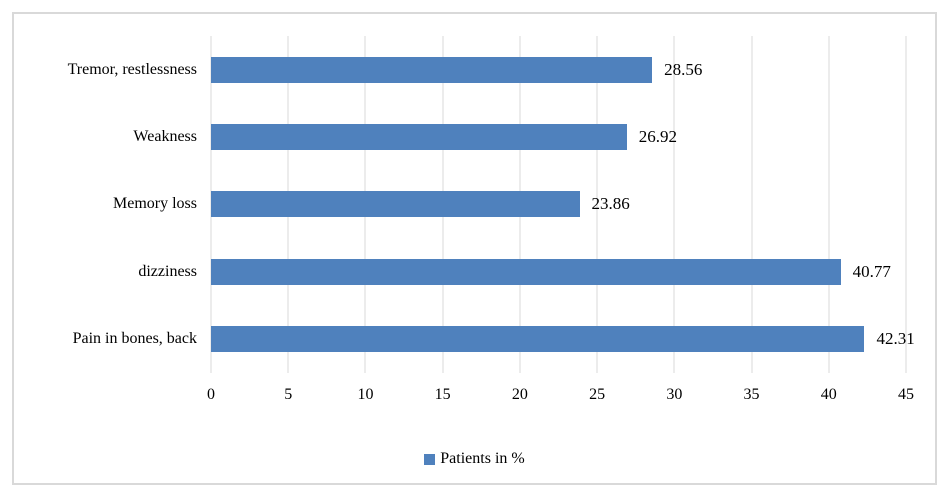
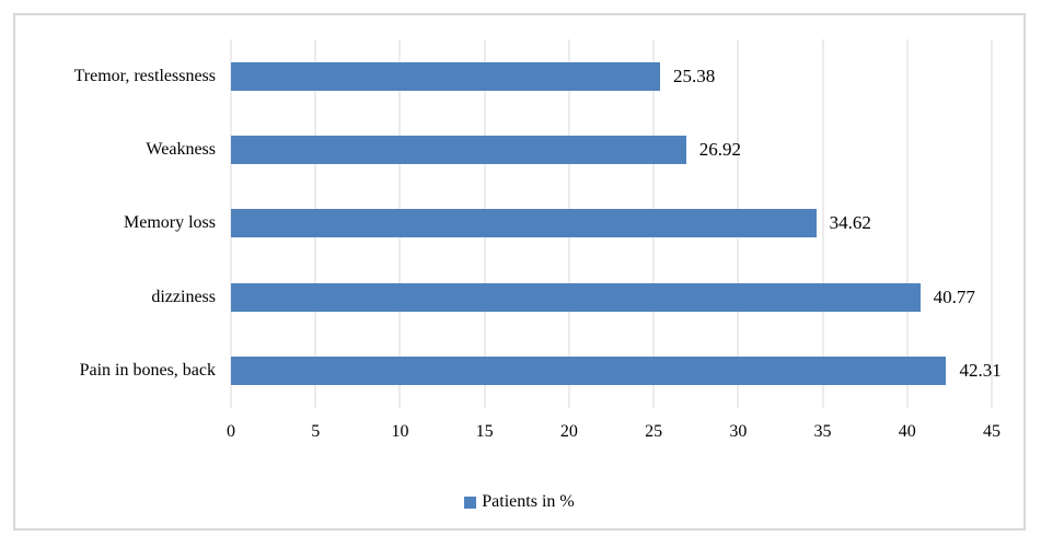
Tremor, restlessness: 28.56 -> 25.38
Memory loss: 23.86 -> 34.62
